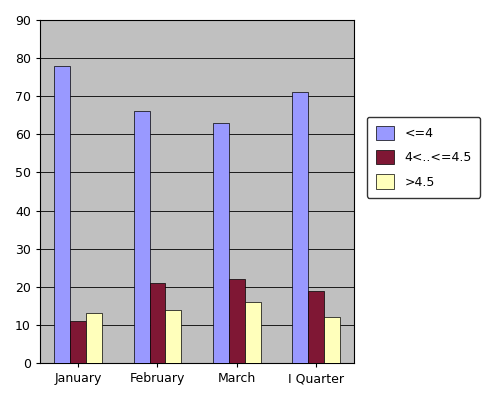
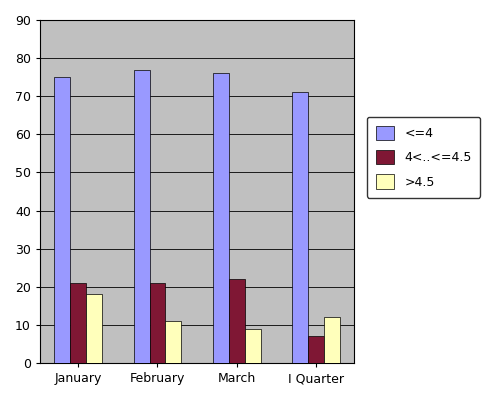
<=4/January: 78 -> 75
4<..<=4.5/January: 11 -> 21
>4.5/January: 13 -> 18
<=4/February: 66 -> 77
>4.5/February: 14 -> 11
<=4/March: 63 -> 76
>4.5/March: 16 -> 9
4<..<=4.5/I Quarter: 19 -> 7
